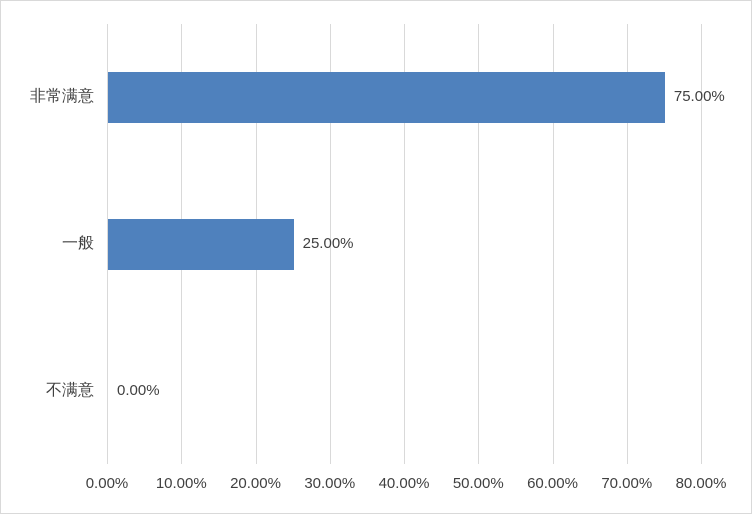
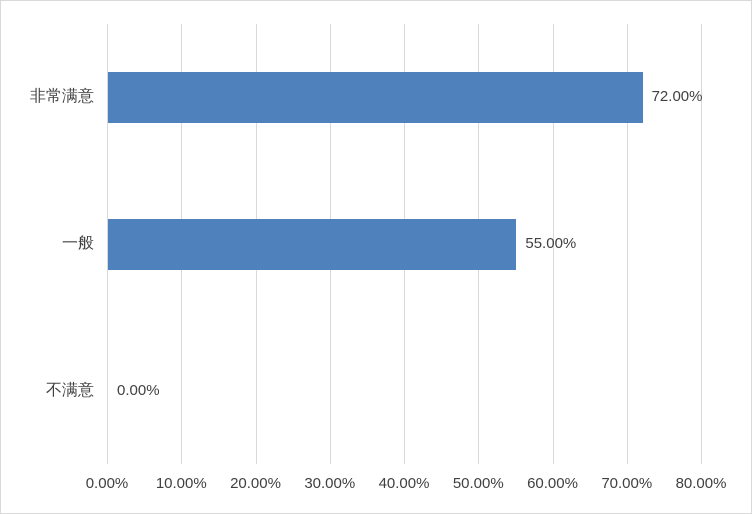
非常满意: 75.00% -> 72.00%
一般: 25.00% -> 55.00%
